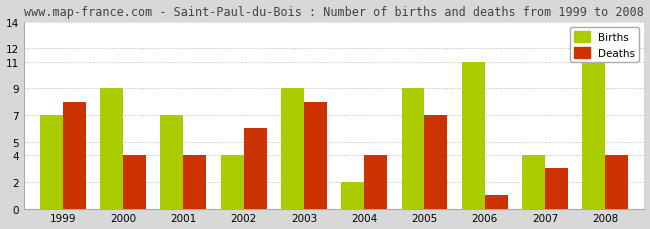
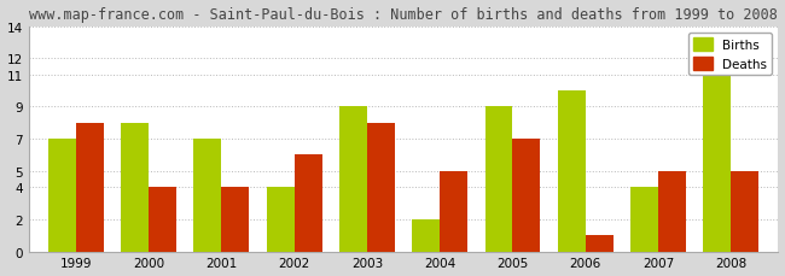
Births/2000: 9 -> 8
Deaths/2004: 4 -> 5
Births/2006: 11 -> 10
Deaths/2007: 3 -> 5
Deaths/2008: 4 -> 5
